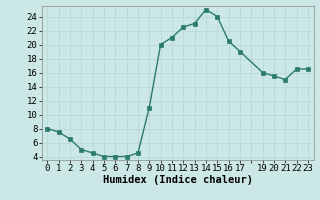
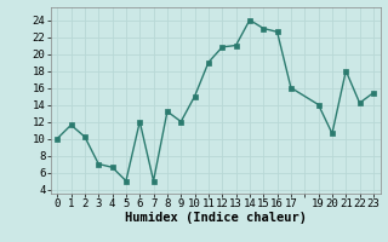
0: 8.0 -> 10.0
1: 7.5 -> 11.6
2: 6.5 -> 10.2
3: 5.0 -> 7.0
4: 4.5 -> 6.6
5: 4.0 -> 5.0
6: 4.0 -> 12.0
7: 4.0 -> 5.0
8: 4.5 -> 13.2
9: 11.0 -> 12.0
10: 20.0 -> 15.0
11: 21.0 -> 19.0
12: 22.5 -> 20.8
13: 23.0 -> 21.0
14: 25.0 -> 24.0
15: 24.0 -> 23.0
16: 20.5 -> 22.6
17: 19.0 -> 16.0
19: 16.0 -> 14.0
20: 15.5 -> 10.6
21: 15.0 -> 18.0
22: 16.5 -> 14.2
23: 16.5 -> 15.4
